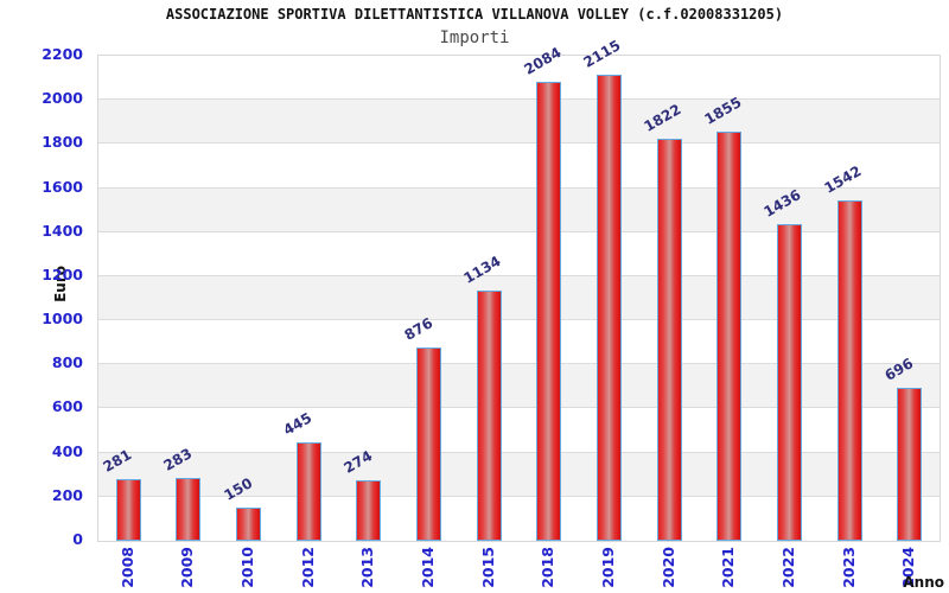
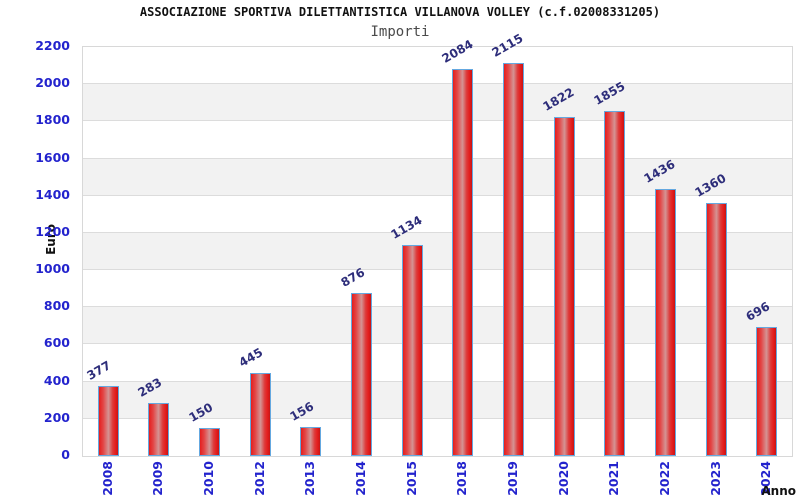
2008: 281 -> 377
2013: 274 -> 156
2023: 1542 -> 1360
